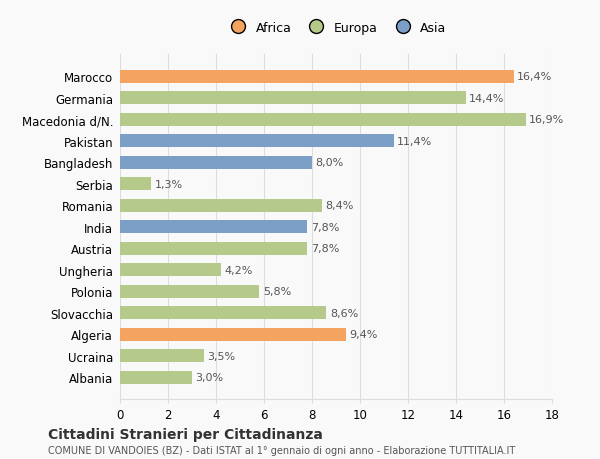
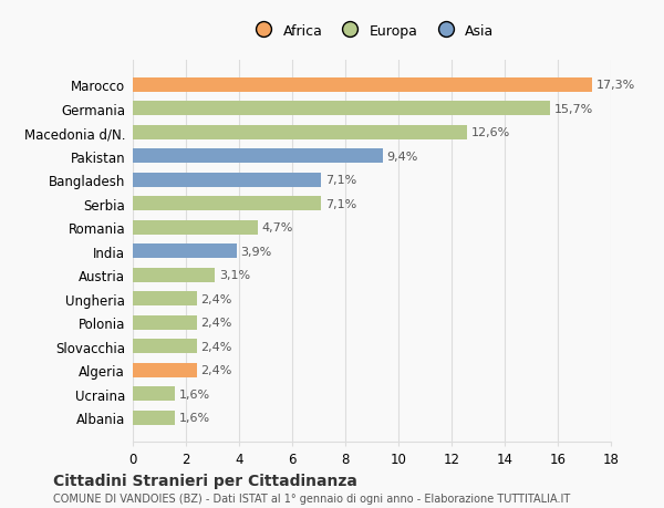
Marocco: 16,4% -> 17,3%
Germania: 14,4% -> 15,7%
Macedonia d/N.: 16,9% -> 12,6%
Pakistan: 11,4% -> 9,4%
Bangladesh: 8,0% -> 7,1%
Serbia: 1,3% -> 7,1%
Romania: 8,4% -> 4,7%
India: 7,8% -> 3,9%
Austria: 7,8% -> 3,1%
Ungheria: 4,2% -> 2,4%
Polonia: 5,8% -> 2,4%
Slovacchia: 8,6% -> 2,4%
Algeria: 9,4% -> 2,4%
Ucraina: 3,5% -> 1,6%
Albania: 3,0% -> 1,6%
